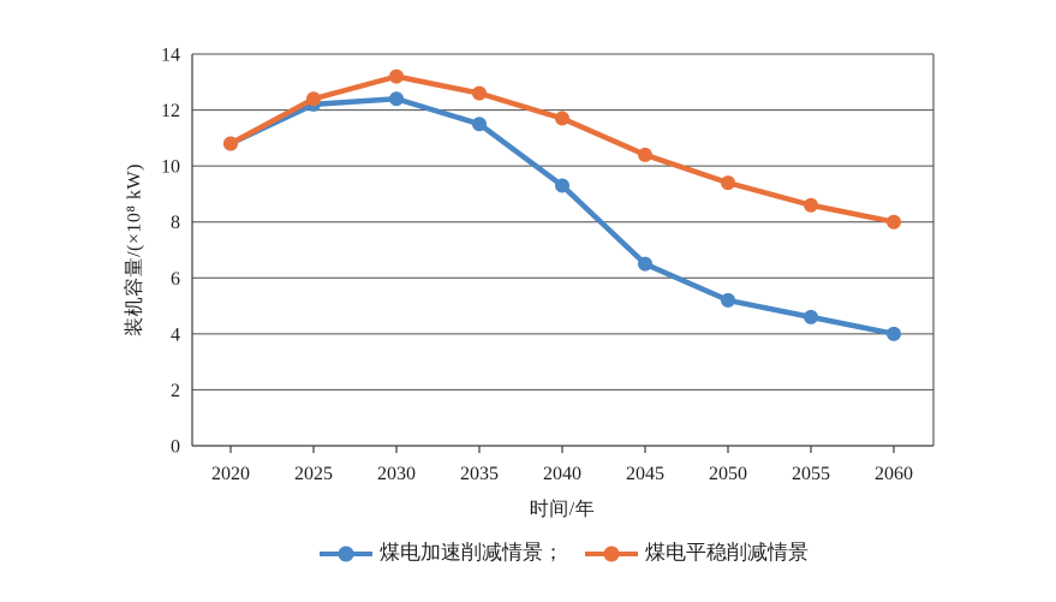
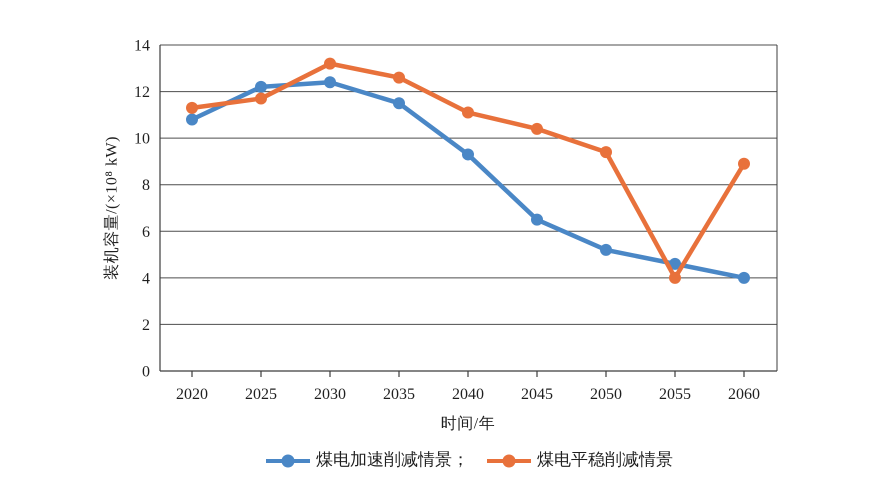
煤电平稳削减情景/2020: 10.8 -> 11.3
煤电平稳削减情景/2025: 12.4 -> 11.7
煤电平稳削减情景/2040: 11.7 -> 11.1
煤电平稳削减情景/2055: 8.6 -> 4.0
煤电平稳削减情景/2060: 8.0 -> 8.9
